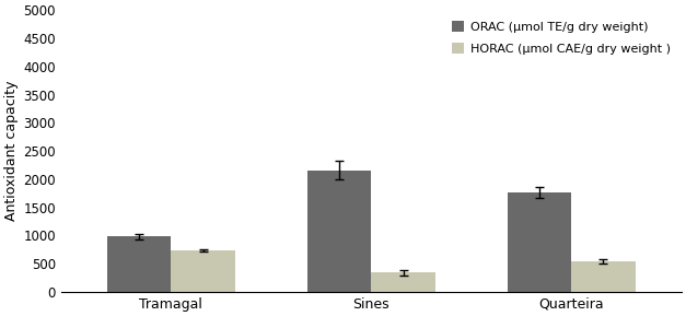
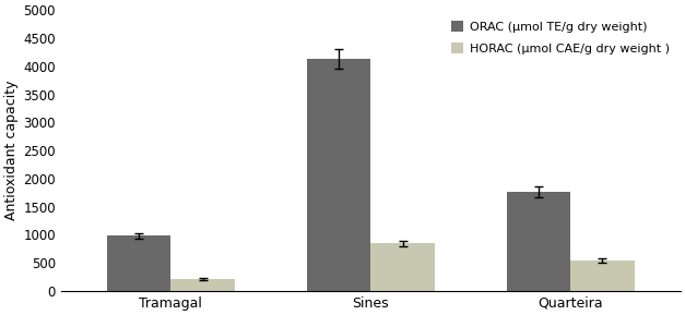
HORAC (μmol CAE/g dry weight )/Tramagal: 740 -> 220
ORAC (μmol TE/g dry weight)/Sines: 2160 -> 4130
HORAC (μmol CAE/g dry weight )/Sines: 340 -> 850
